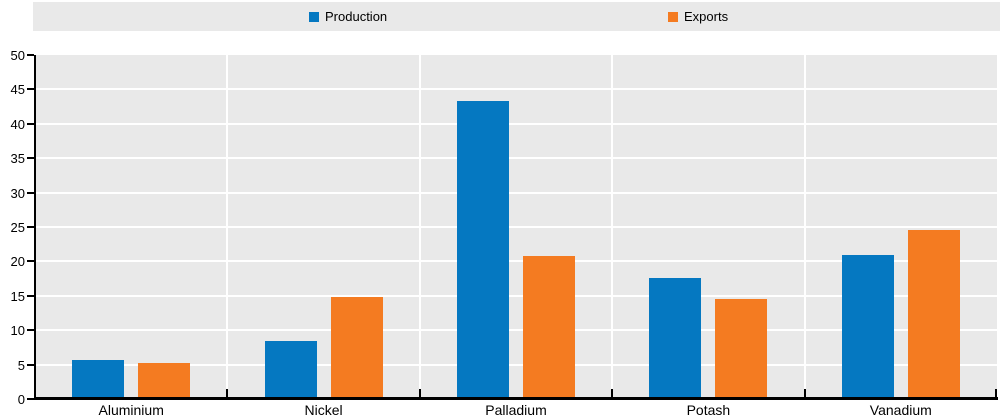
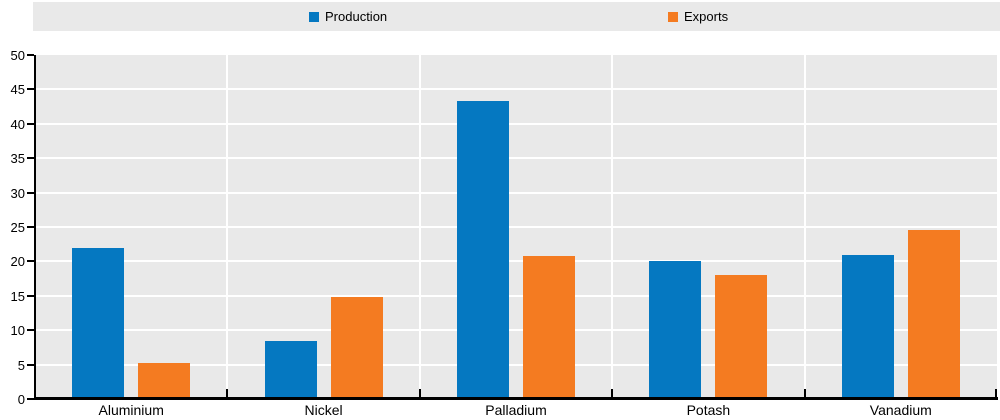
Production/Aluminium: 6 -> 22
Production/Potash: 18 -> 20
Exports/Potash: 14 -> 18
